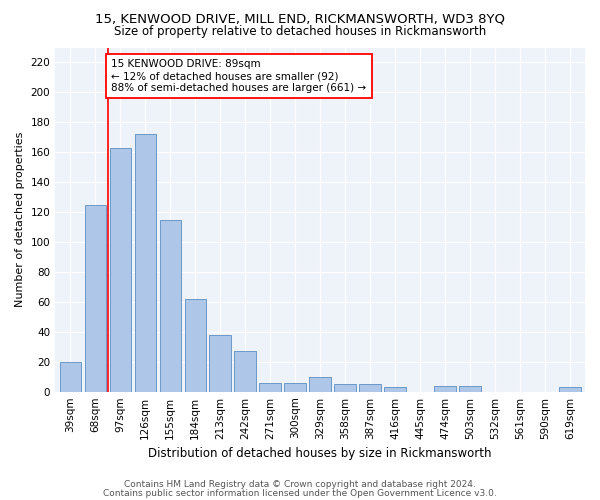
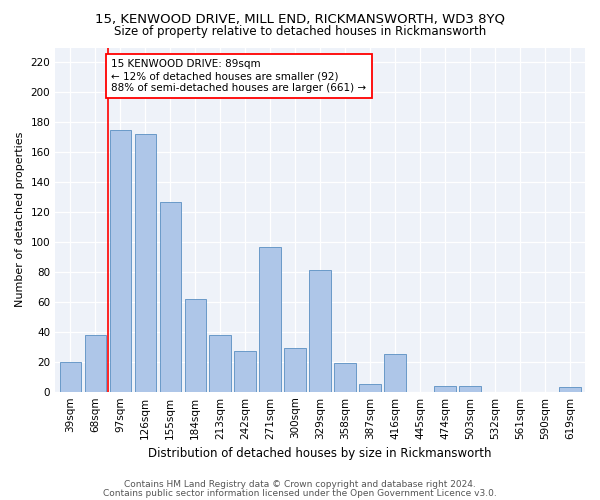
68sqm: 125 -> 38
97sqm: 163 -> 175
155sqm: 115 -> 127
271sqm: 6 -> 97
300sqm: 6 -> 29
329sqm: 10 -> 81
358sqm: 5 -> 19
416sqm: 3 -> 25
